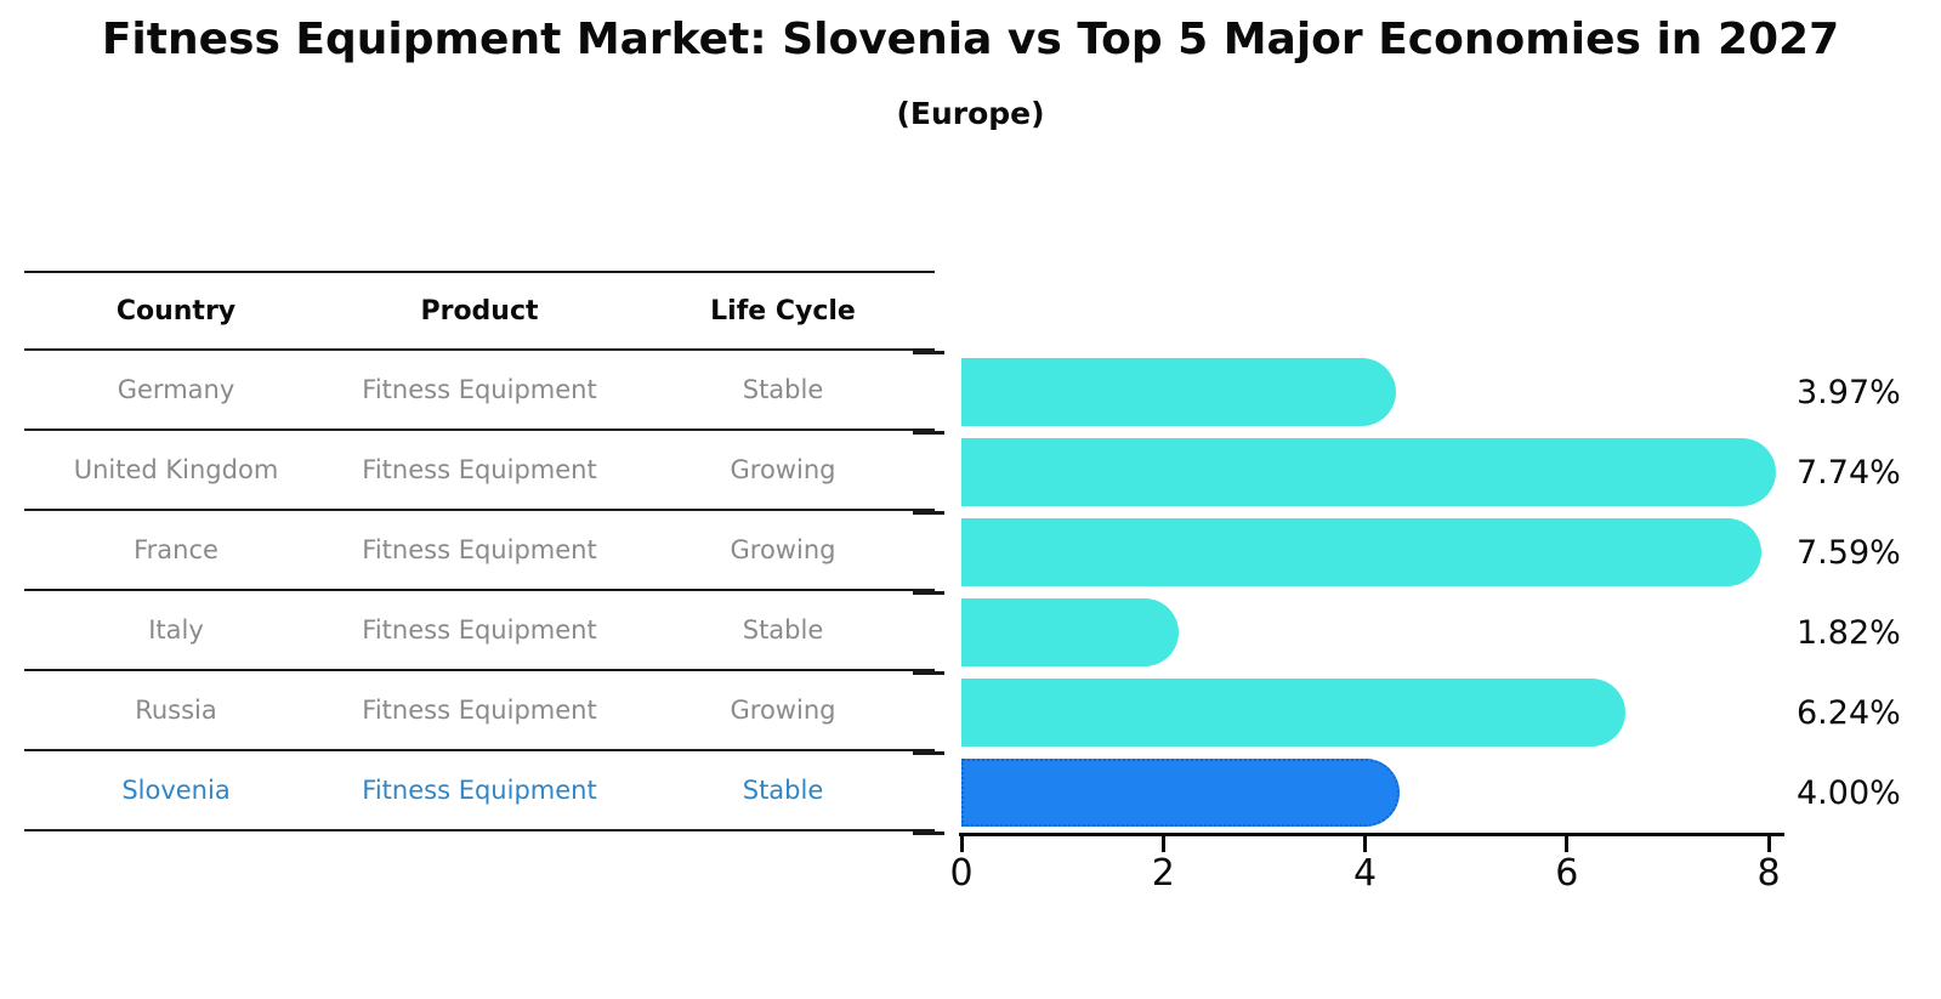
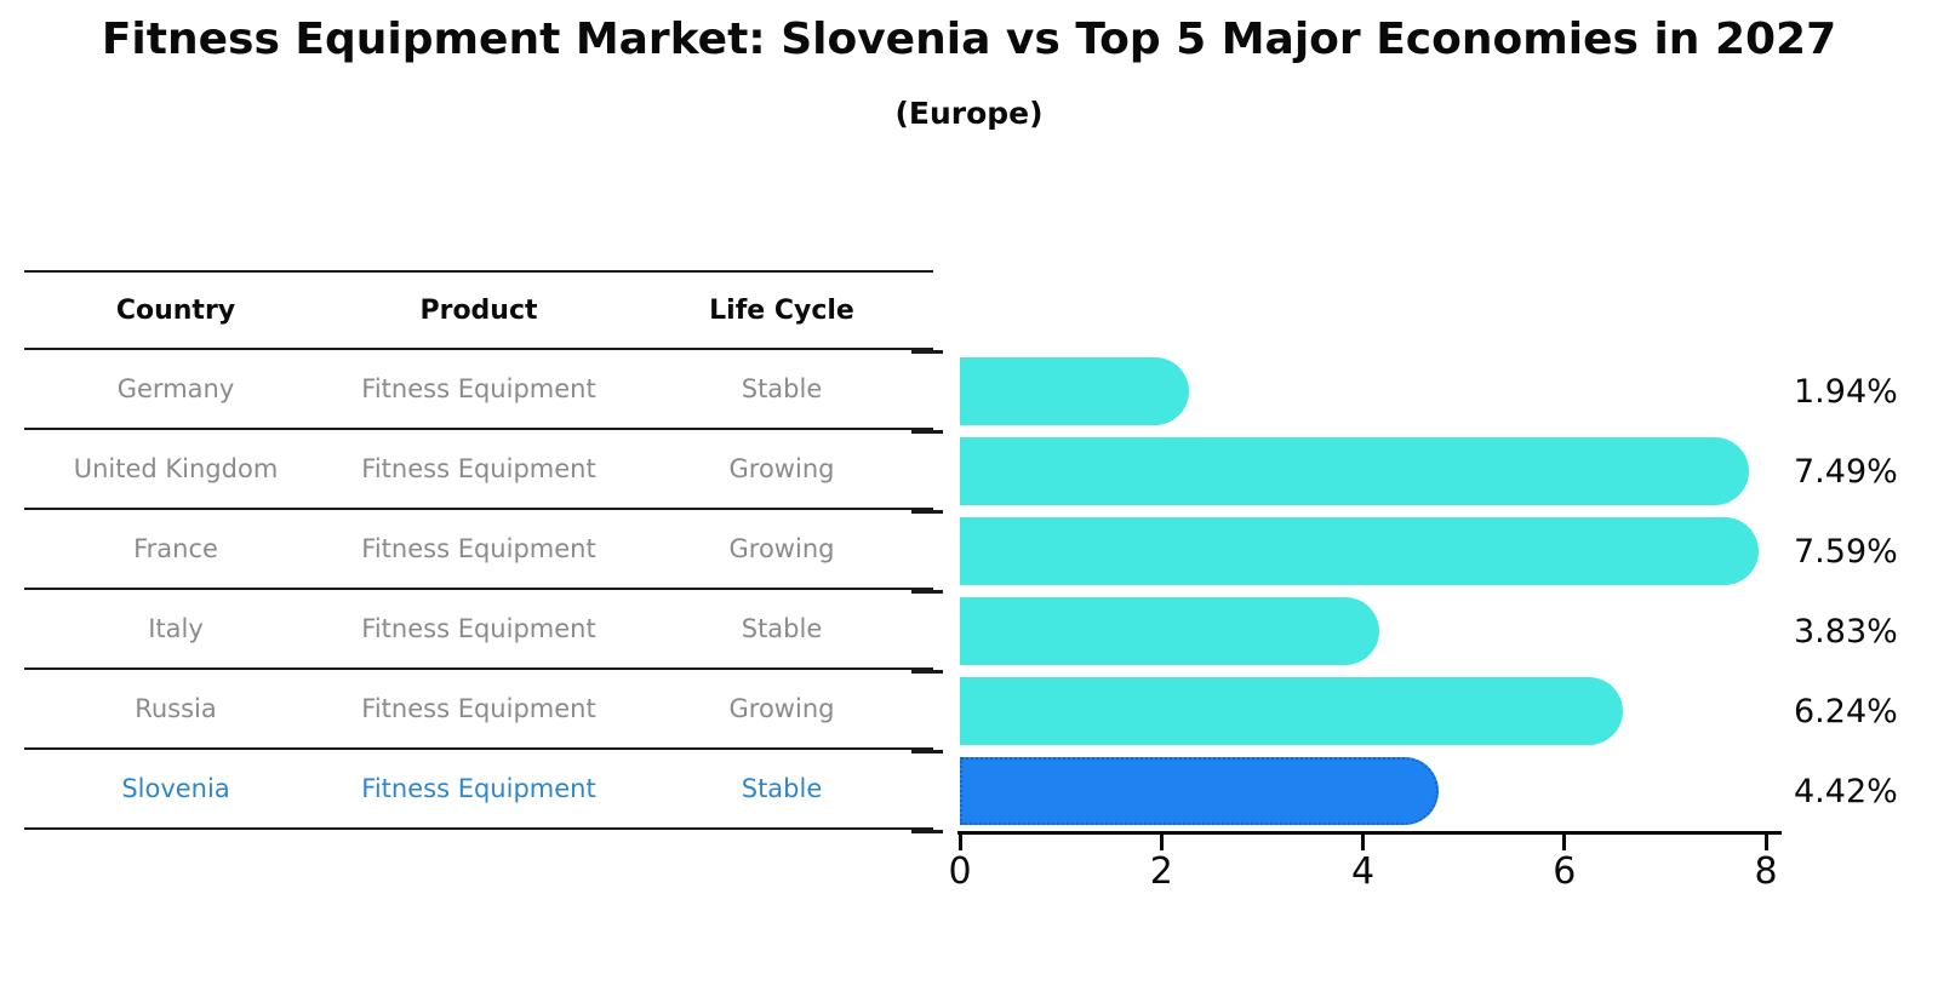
Germany: 3.97% -> 1.94%
United Kingdom: 7.74% -> 7.49%
Italy: 1.82% -> 3.83%
Slovenia: 4.00% -> 4.42%
